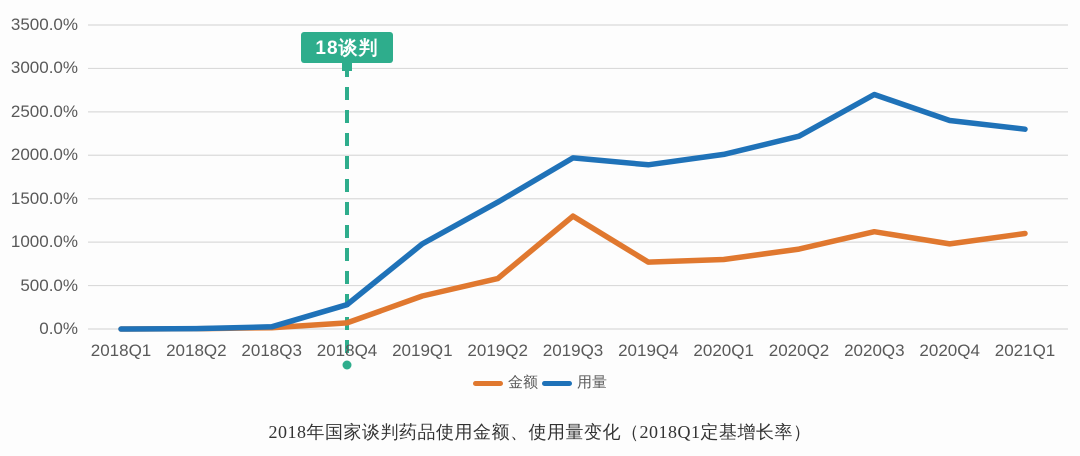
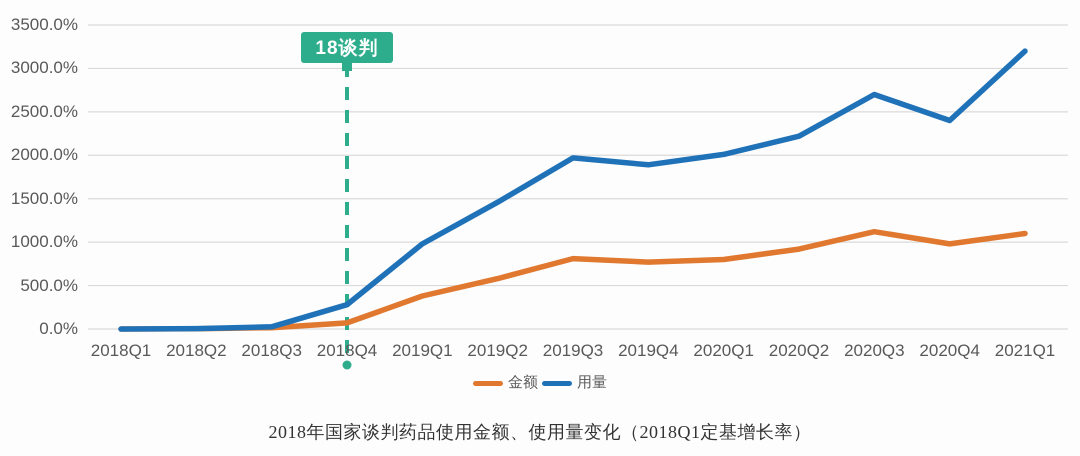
金额/2019Q3: 1300% -> 800%
用量/2021Q1: 2300% -> 3200%
